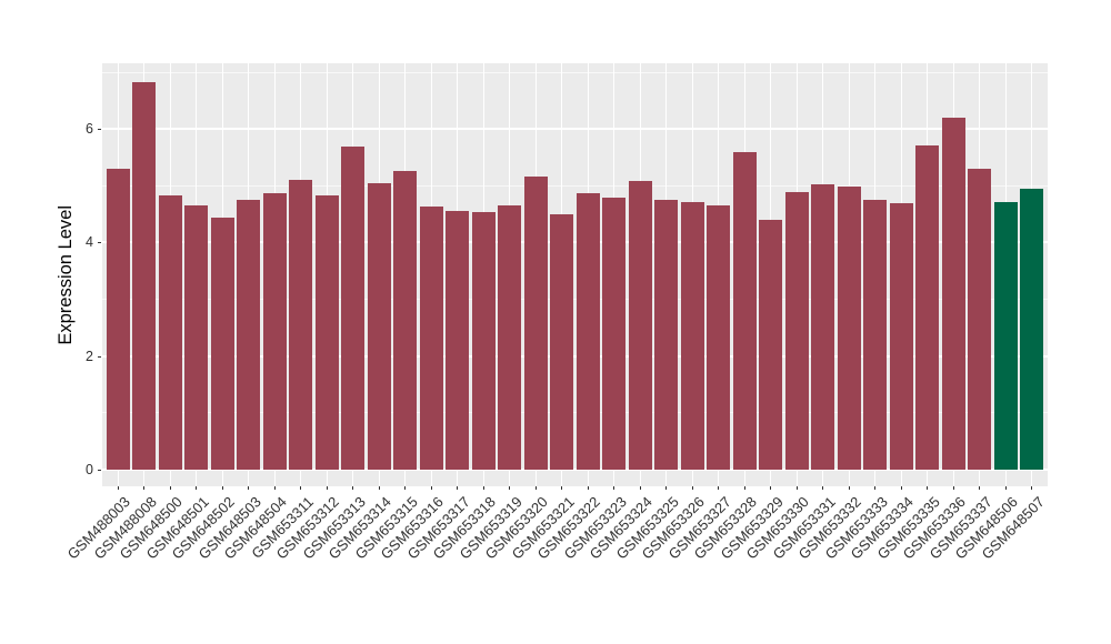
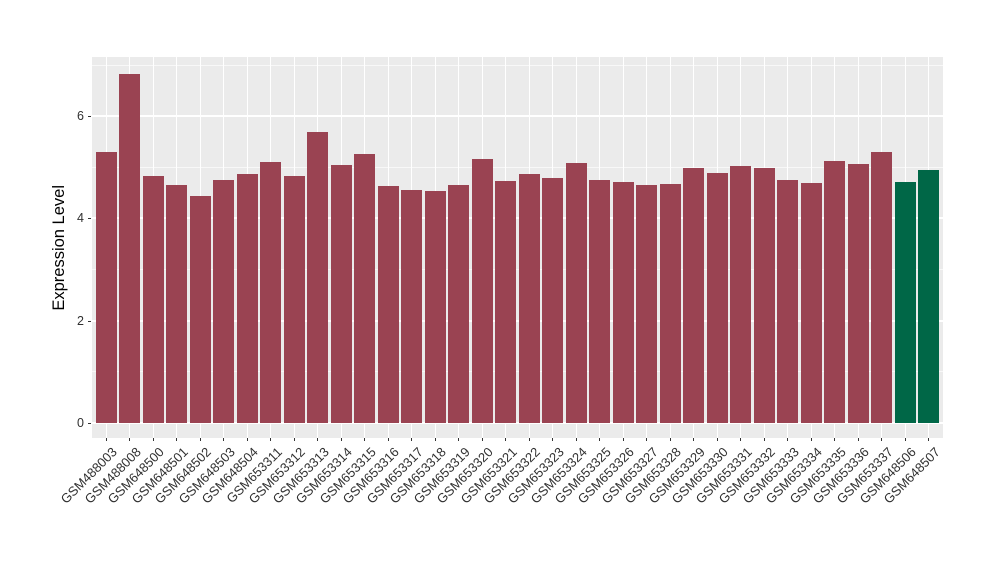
GSM653321: 4.5 -> 4.7
GSM653328: 5.6 -> 4.7
GSM653329: 4.4 -> 5.0
GSM653335: 5.7 -> 5.1
GSM653336: 6.2 -> 5.1
